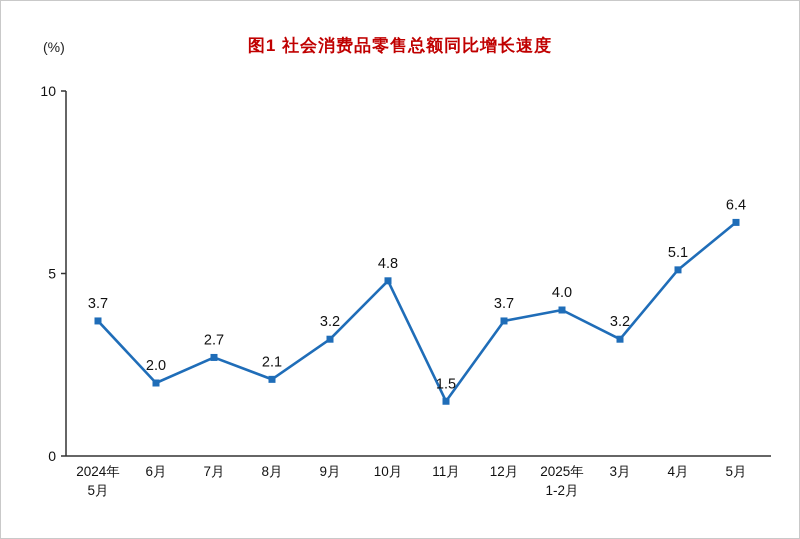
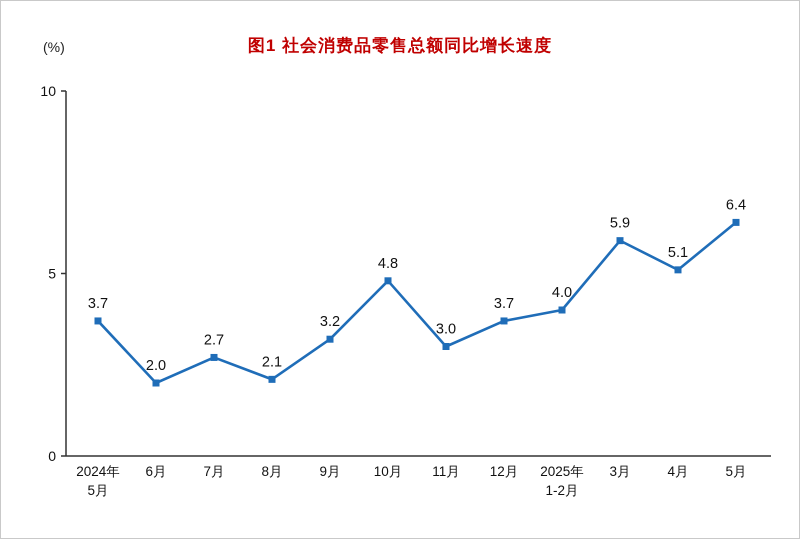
11月: 1.5 -> 3.0
3月: 3.2 -> 5.9
